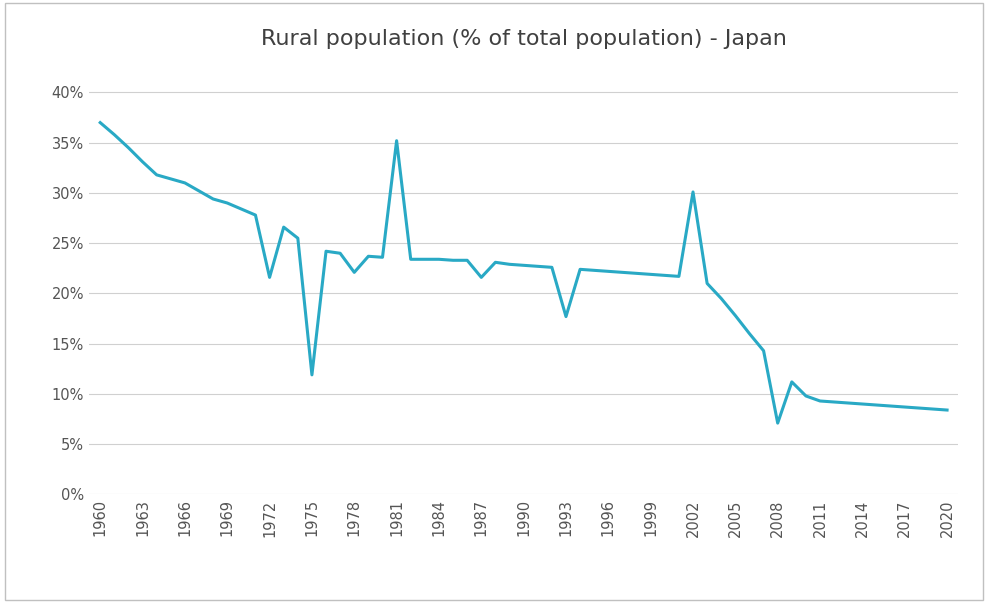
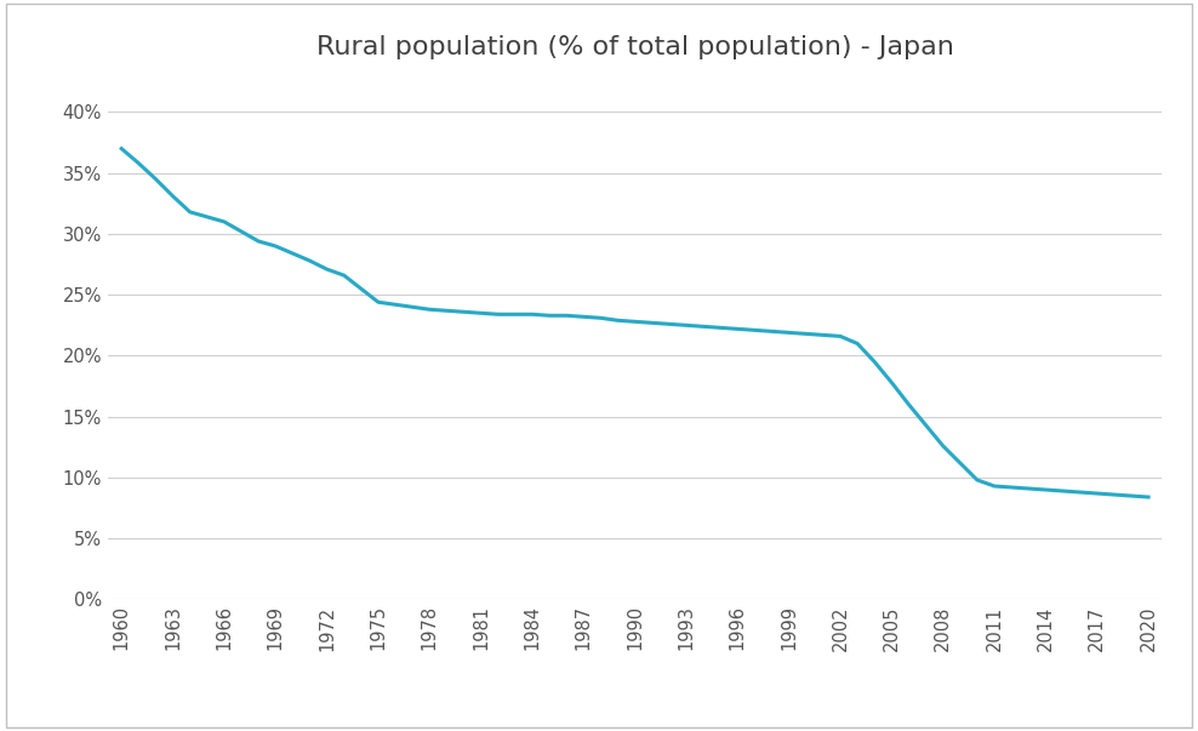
1972: 21.6% -> 27.1%
1975: 11.9% -> 24.4%
1978: 22.1% -> 23.8%
1981: 35.2% -> 23.5%
1987: 21.6% -> 23.2%
1993: 17.7% -> 22.5%
2002: 30.1% -> 21.6%
2008: 7.1% -> 12.6%
